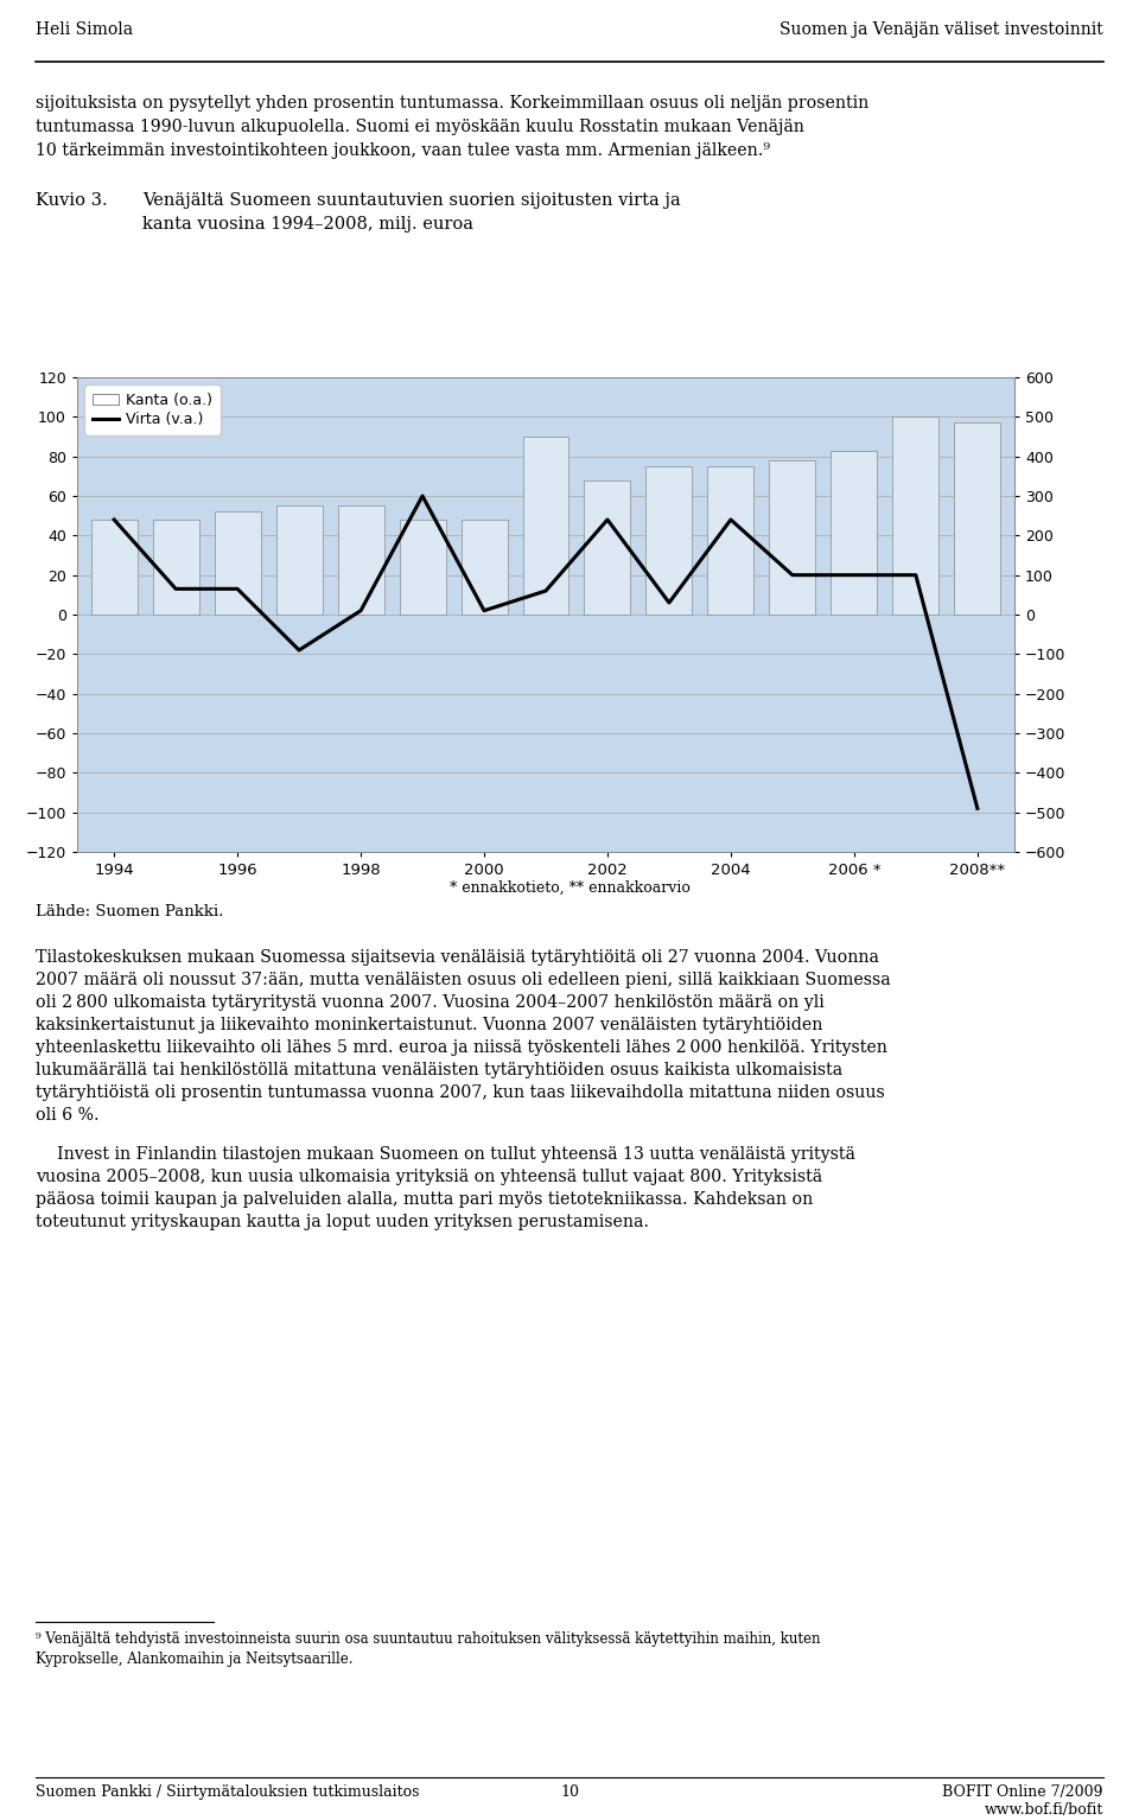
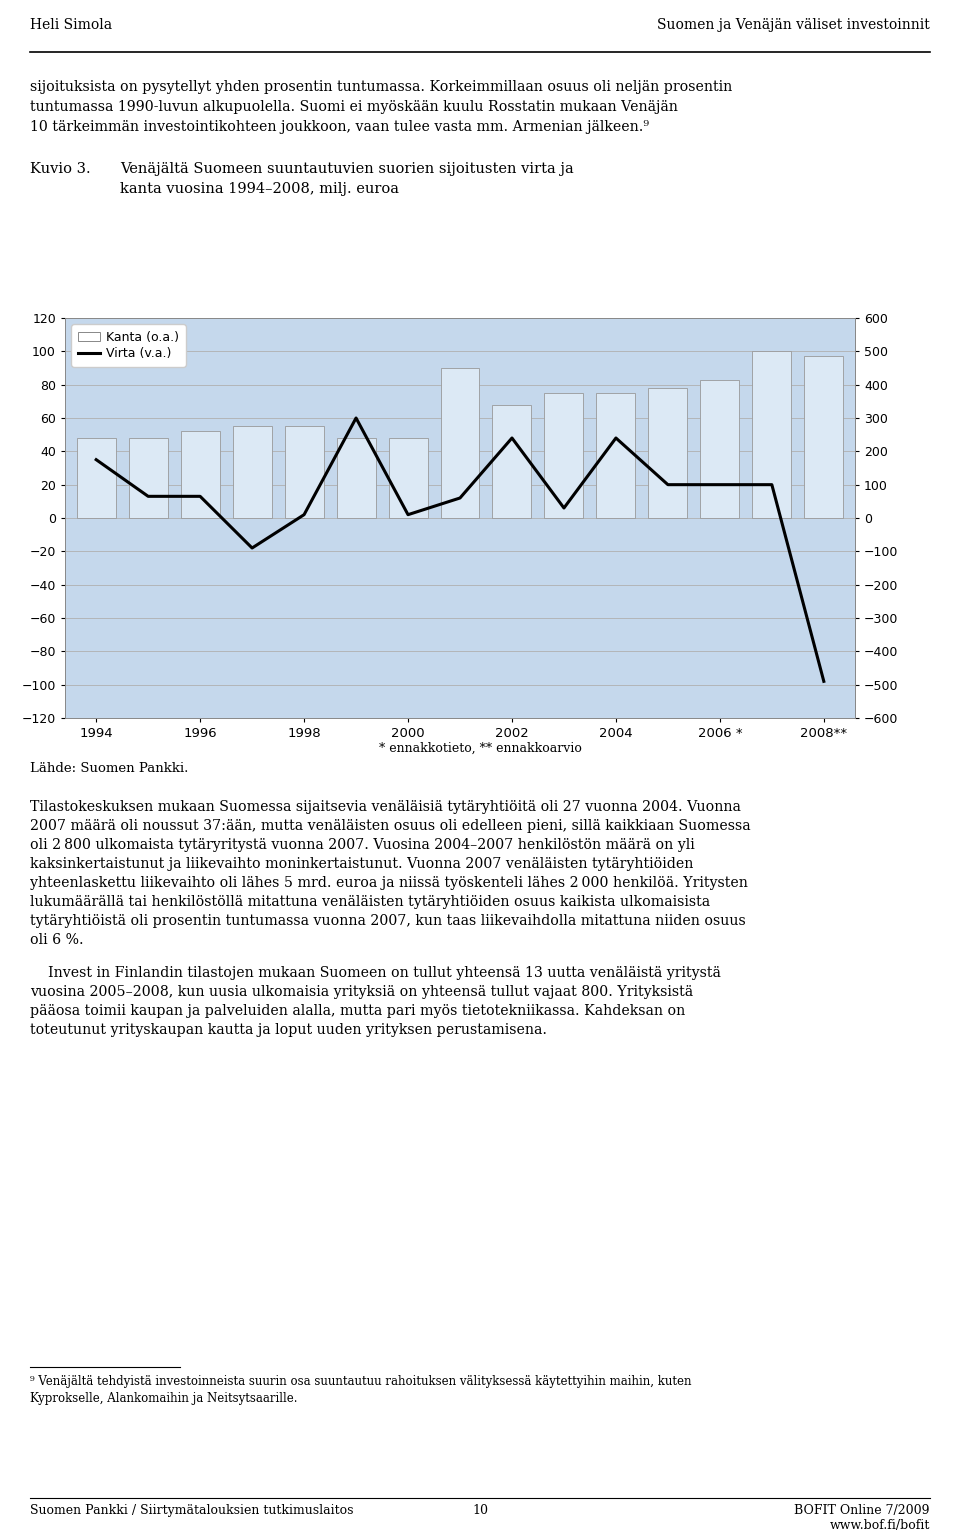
Virta (v.a.)/1994: 240 -> 175
